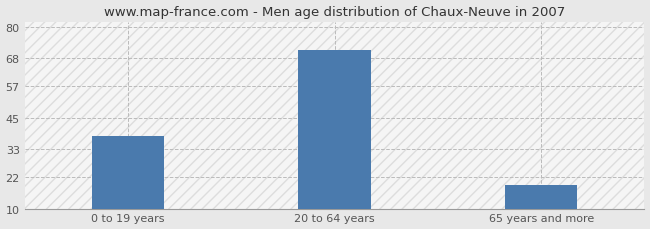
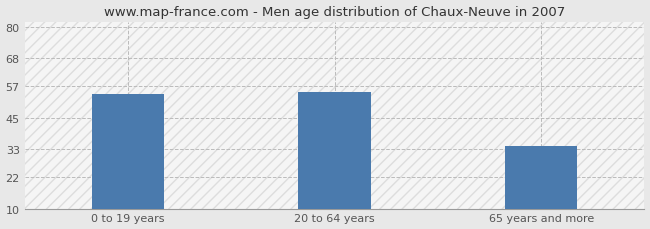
0 to 19 years: 38 -> 54
20 to 64 years: 71 -> 55
65 years and more: 19 -> 34
